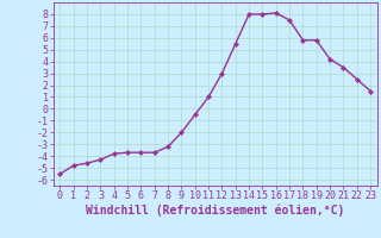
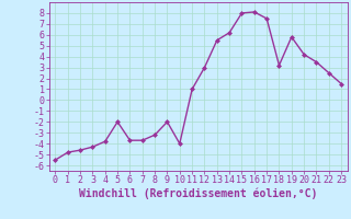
5: -3.7 -> -2.0
10: -0.5 -> -4.0
14: 8.0 -> 6.2
18: 5.8 -> 3.2
